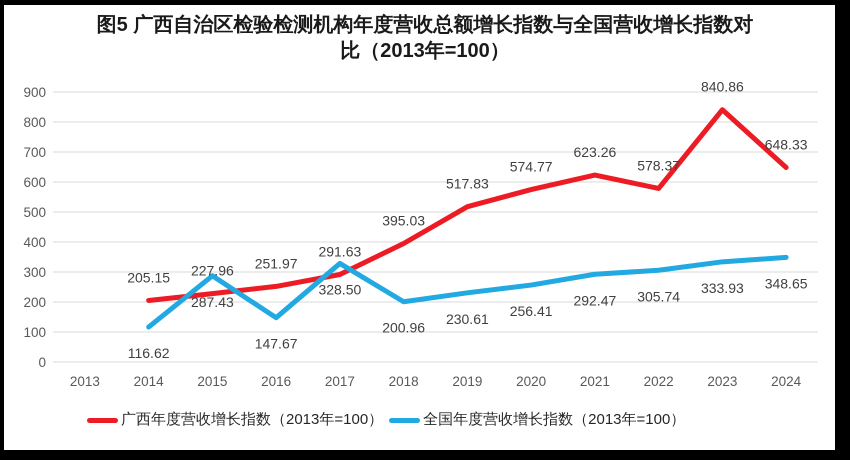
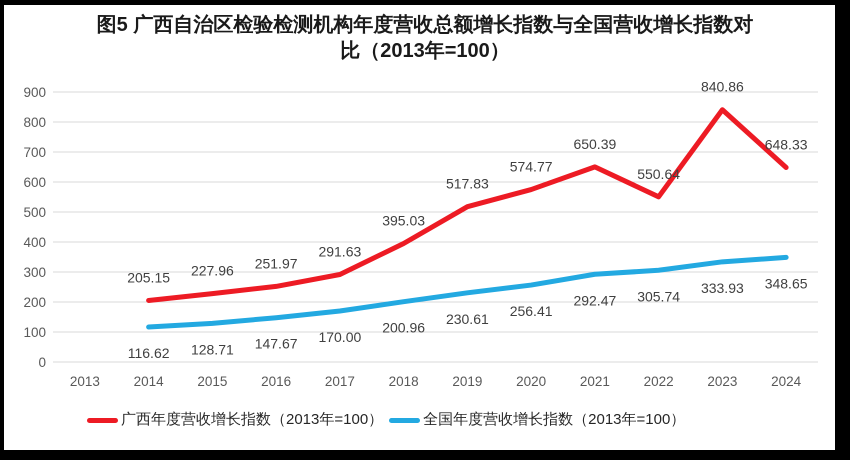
全国年度营收增长指数（2013年=100）/2015: 287.43 -> 128.71
全国年度营收增长指数（2013年=100）/2017: 328.50 -> 170.00
广西年度营收增长指数（2013年=100）/2021: 623.26 -> 650.39
广西年度营收增长指数（2013年=100）/2022: 578.37 -> 550.64
